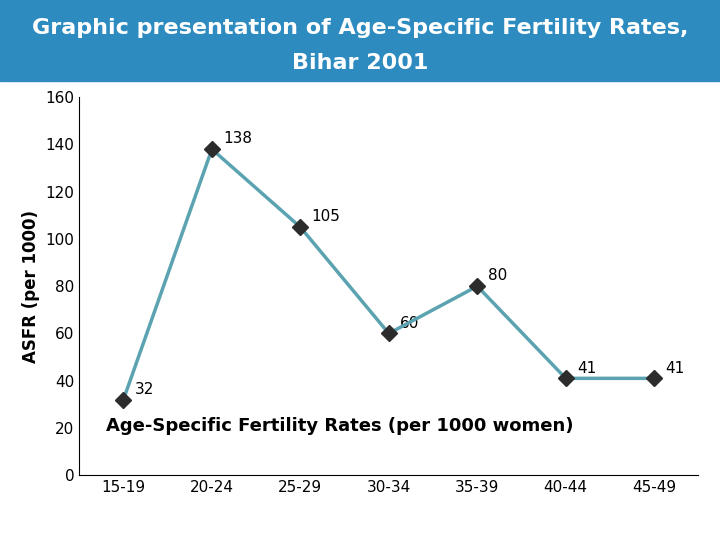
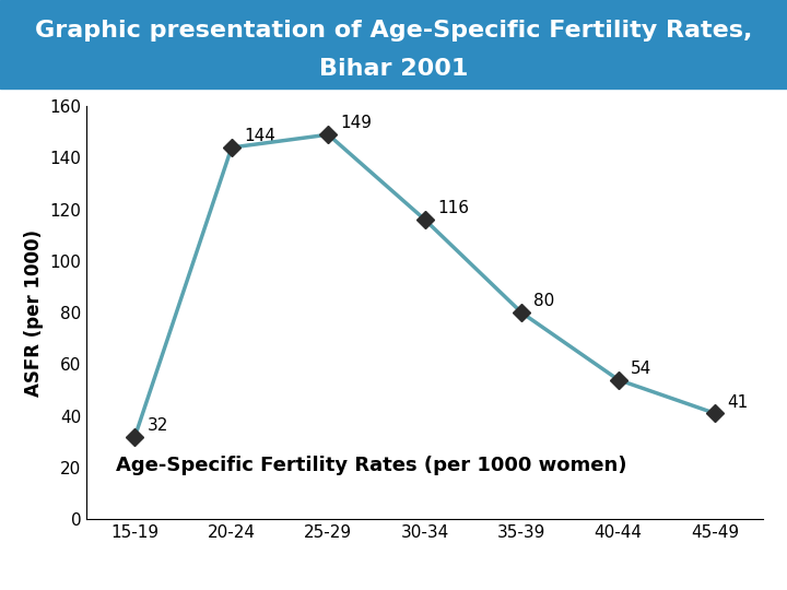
20-24: 138 -> 144
25-29: 105 -> 149
30-34: 60 -> 116
40-44: 41 -> 54
